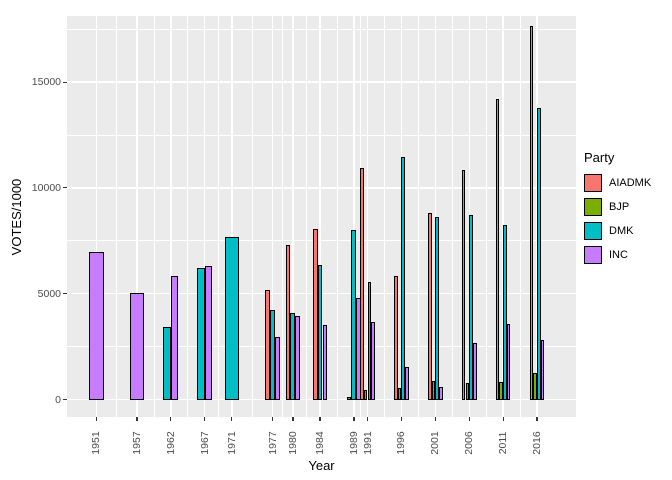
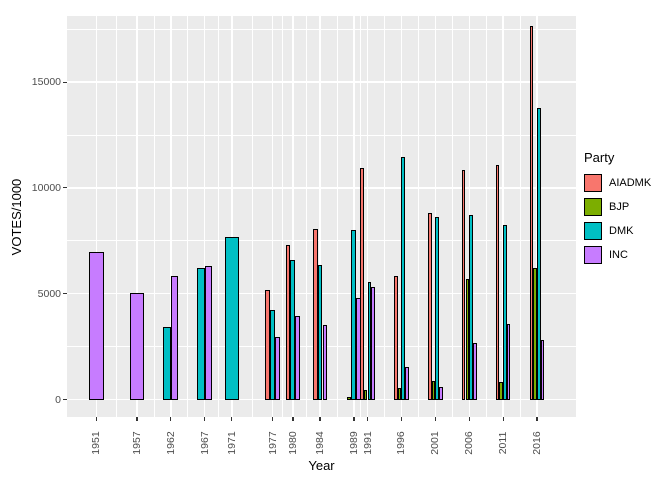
DMK/1980: 4100 -> 6600
INC/1991: 3700 -> 5300
BJP/2006: 800 -> 5700
AIADMK/2011: 14200 -> 11100
BJP/2016: 1200 -> 6200
